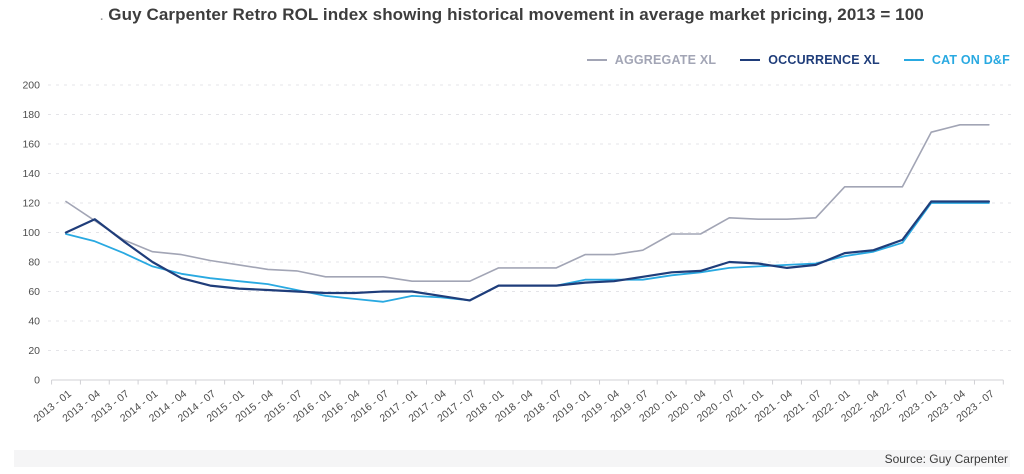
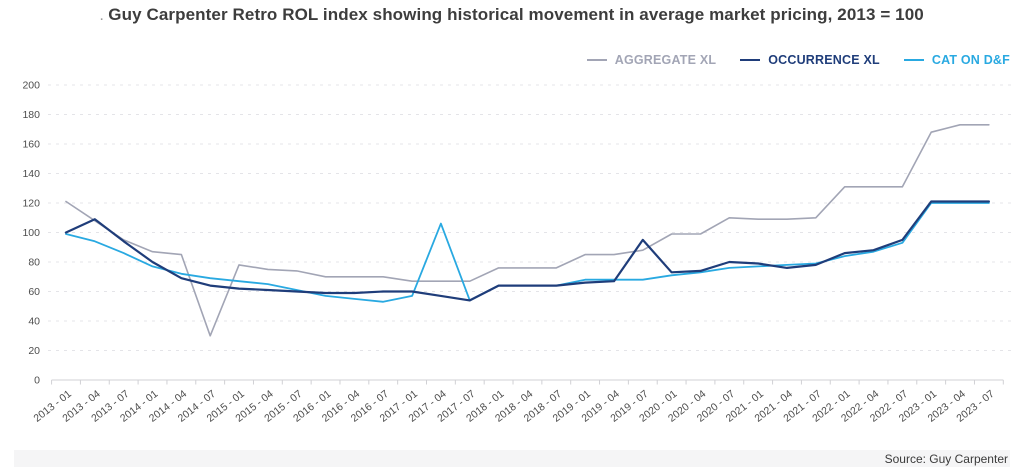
AGGREGATE XL/2014 - 07: 81 -> 30
CAT ON D&F/2017 - 04: 56 -> 106
OCCURRENCE XL/2019 - 07: 70 -> 95
